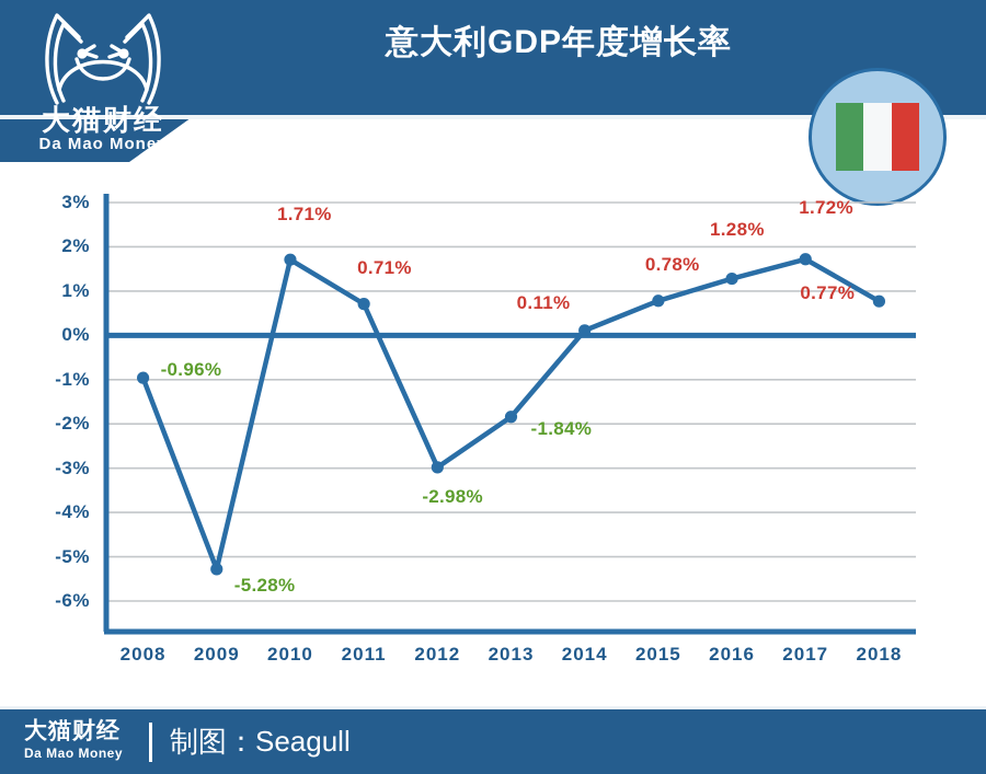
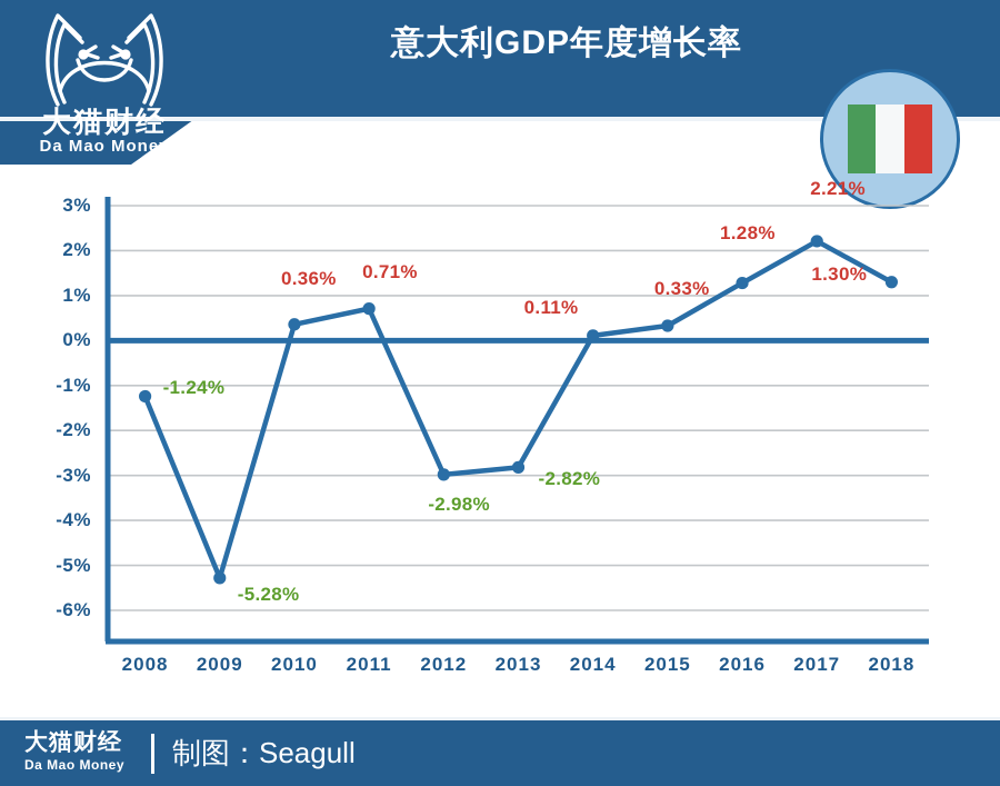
2008: -0.96% -> -1.24%
2010: 1.71% -> 0.36%
2013: -1.84% -> -2.82%
2015: 0.78% -> 0.33%
2017: 1.72% -> 2.21%
2018: 0.77% -> 1.30%
